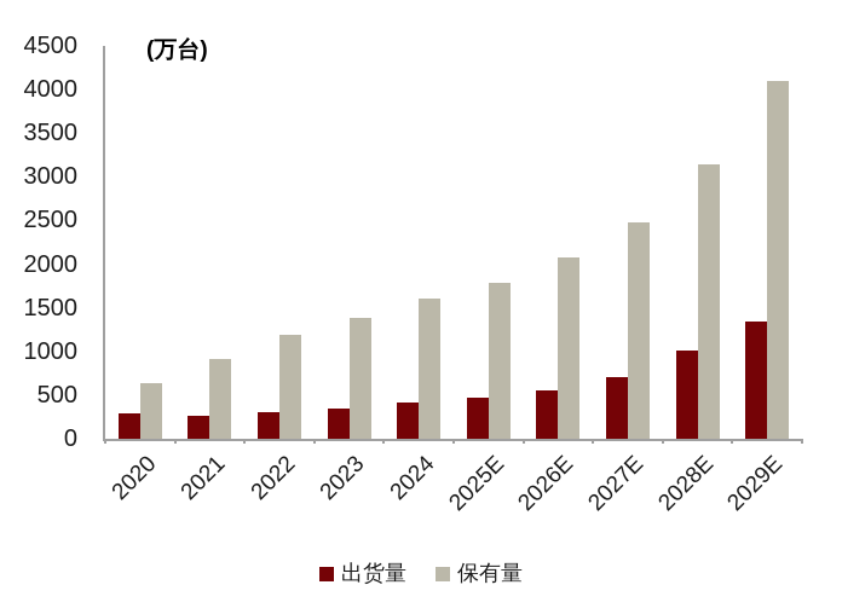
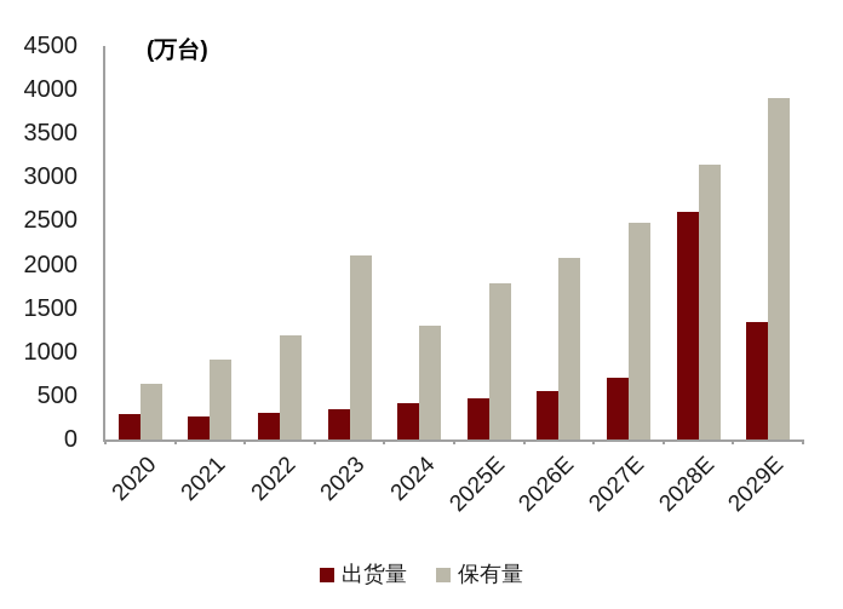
保有量/2023: 1400 -> 2100
保有量/2024: 1600 -> 1300
出货量/2028E: 1000 -> 2600
保有量/2029E: 4100 -> 3900
